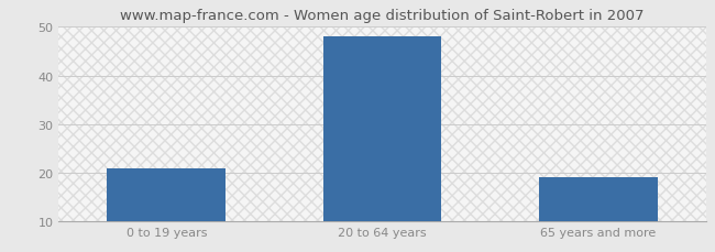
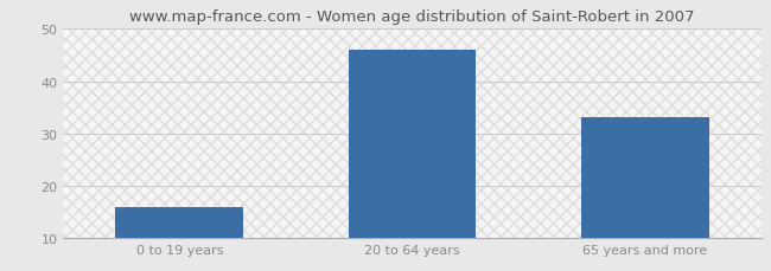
0 to 19 years: 21 -> 16
20 to 64 years: 48 -> 46
65 years and more: 19 -> 33
